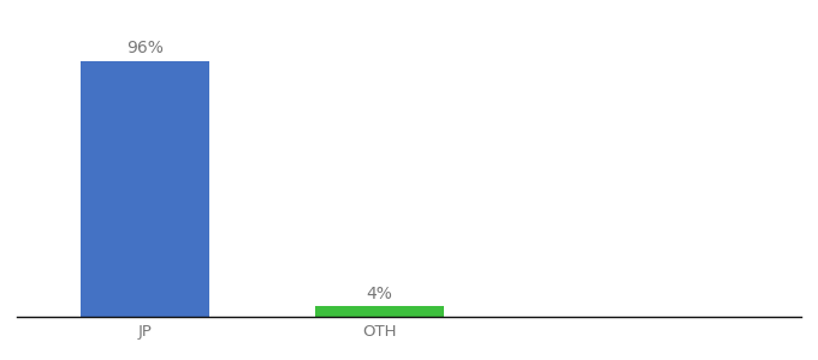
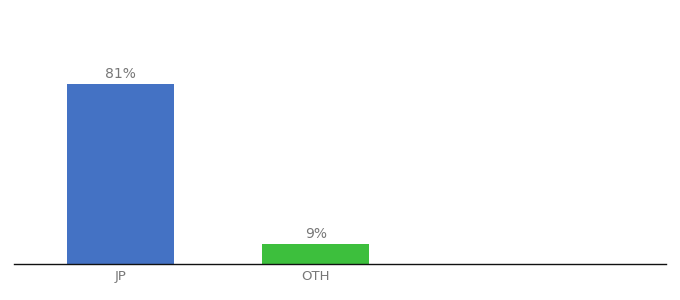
JP: 96% -> 81%
OTH: 4% -> 9%
